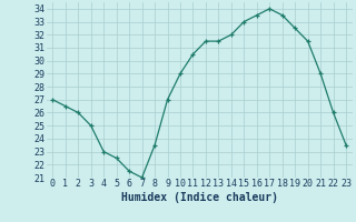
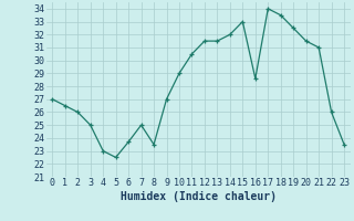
6: 21.5 -> 23.7
7: 21.0 -> 25.0
16: 33.5 -> 28.6
21: 29.0 -> 31.0
